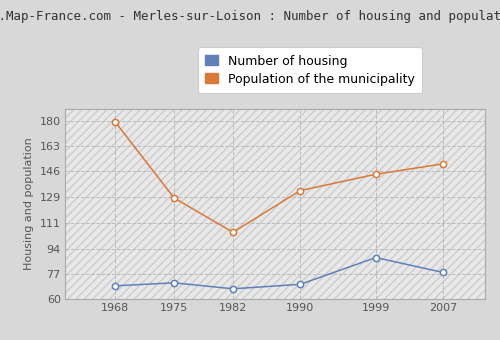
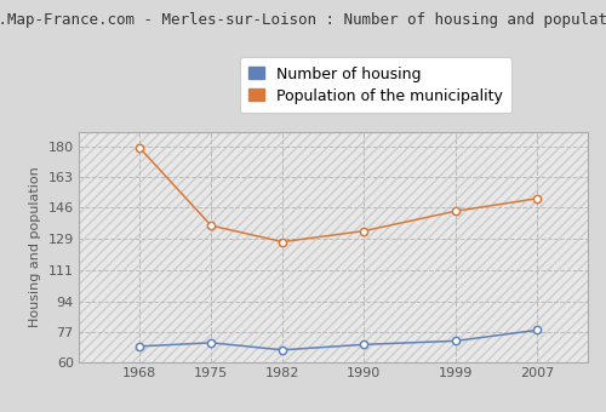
Population of the municipality/1975: 128 -> 136
Population of the municipality/1982: 105 -> 127
Number of housing/1999: 88 -> 72
